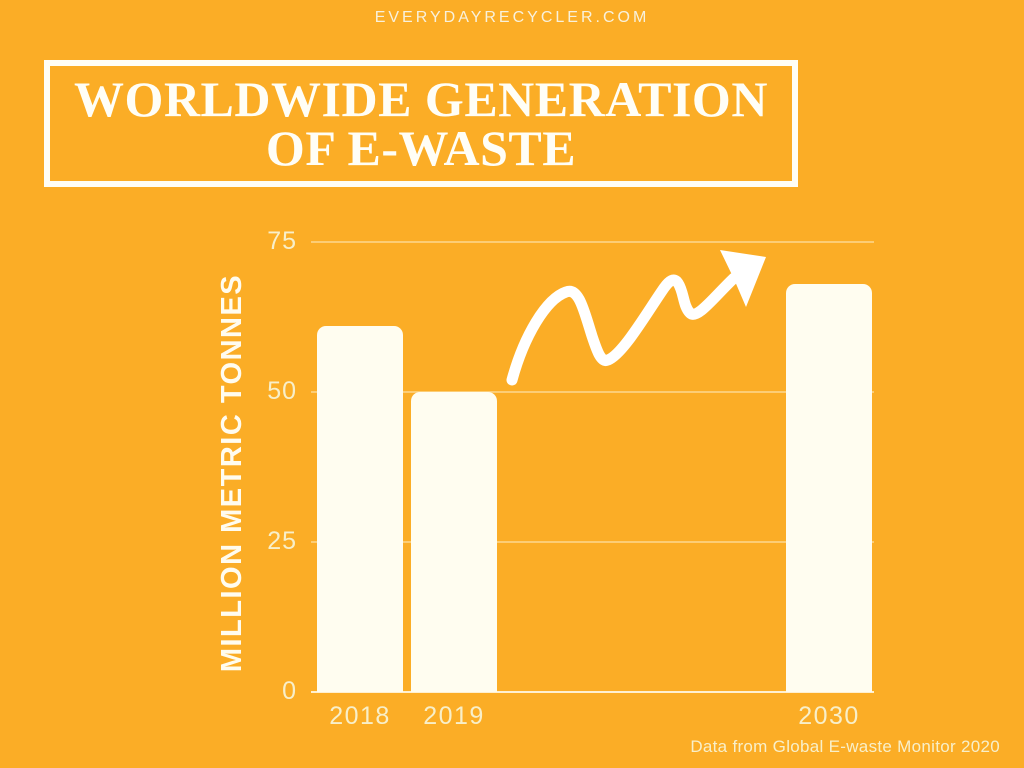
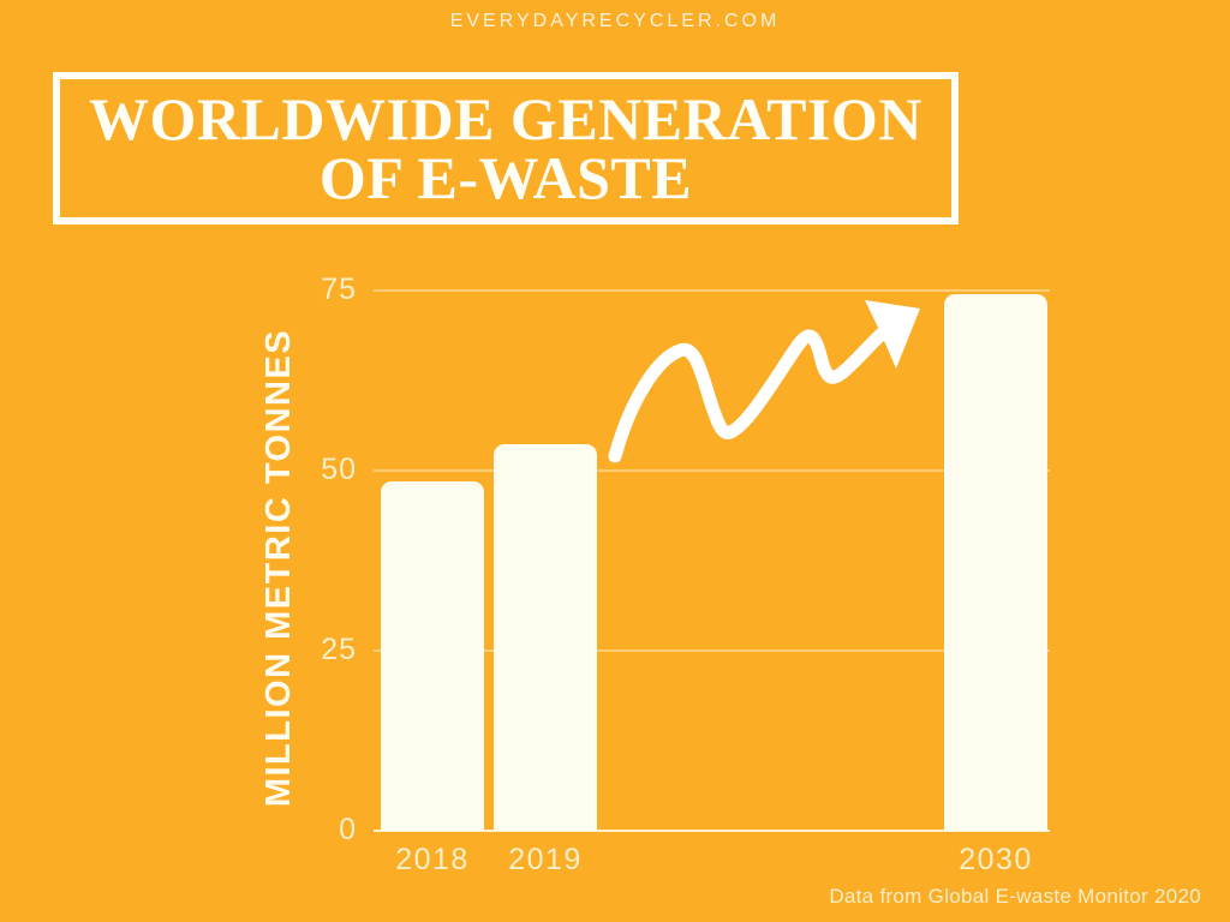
2018: 61 -> 48
2019: 50 -> 54
2030: 68 -> 74
